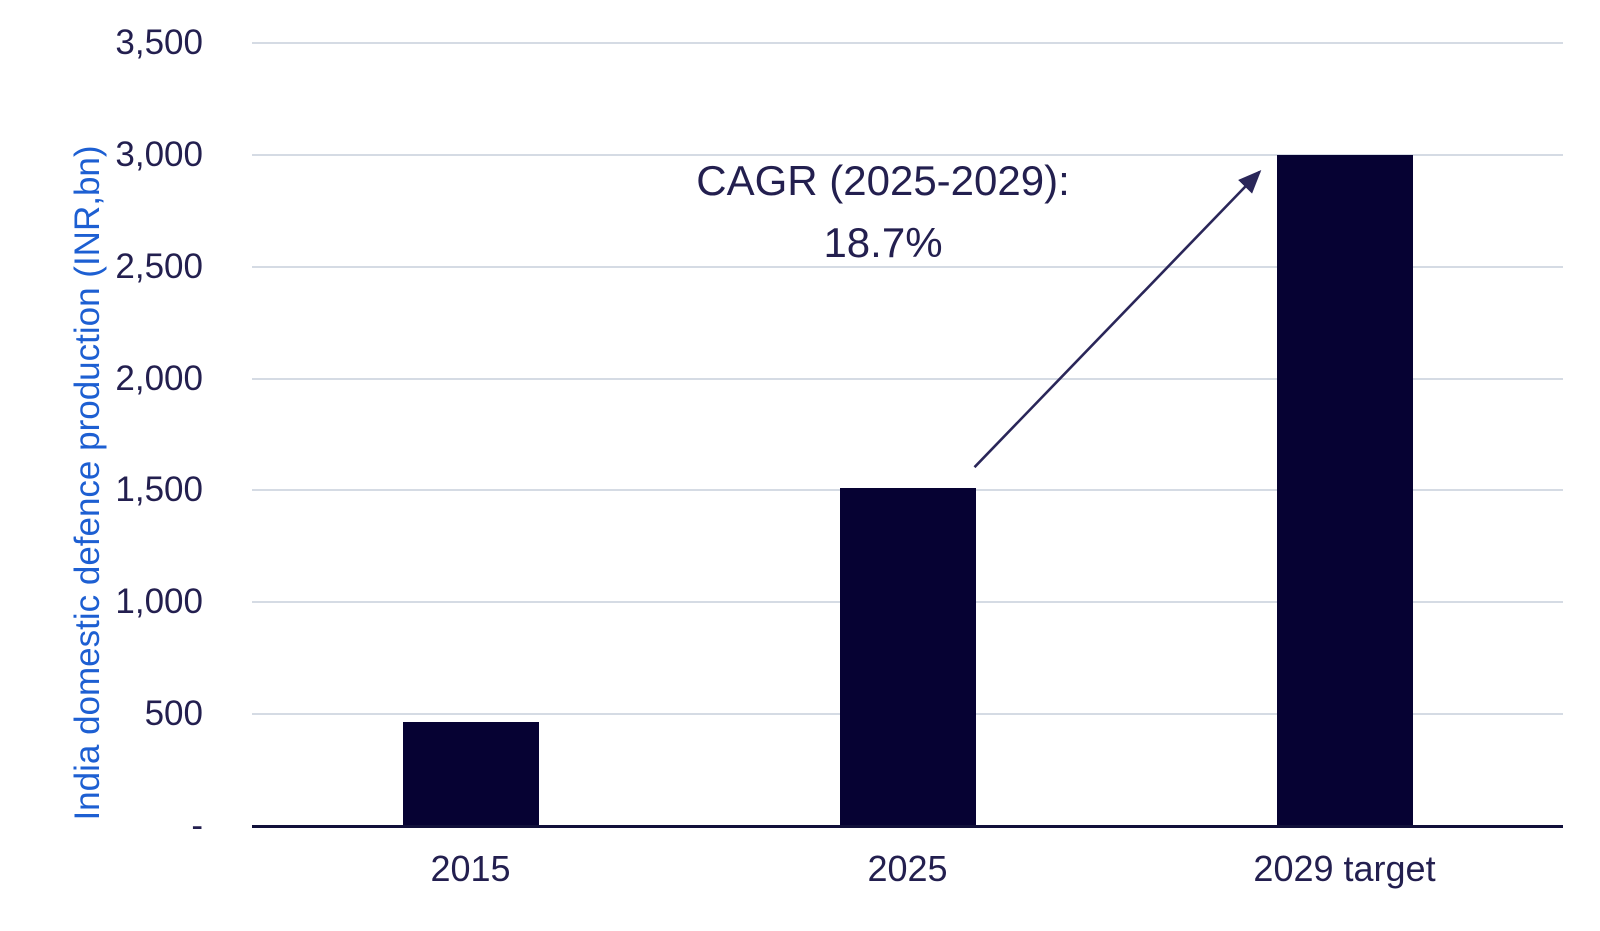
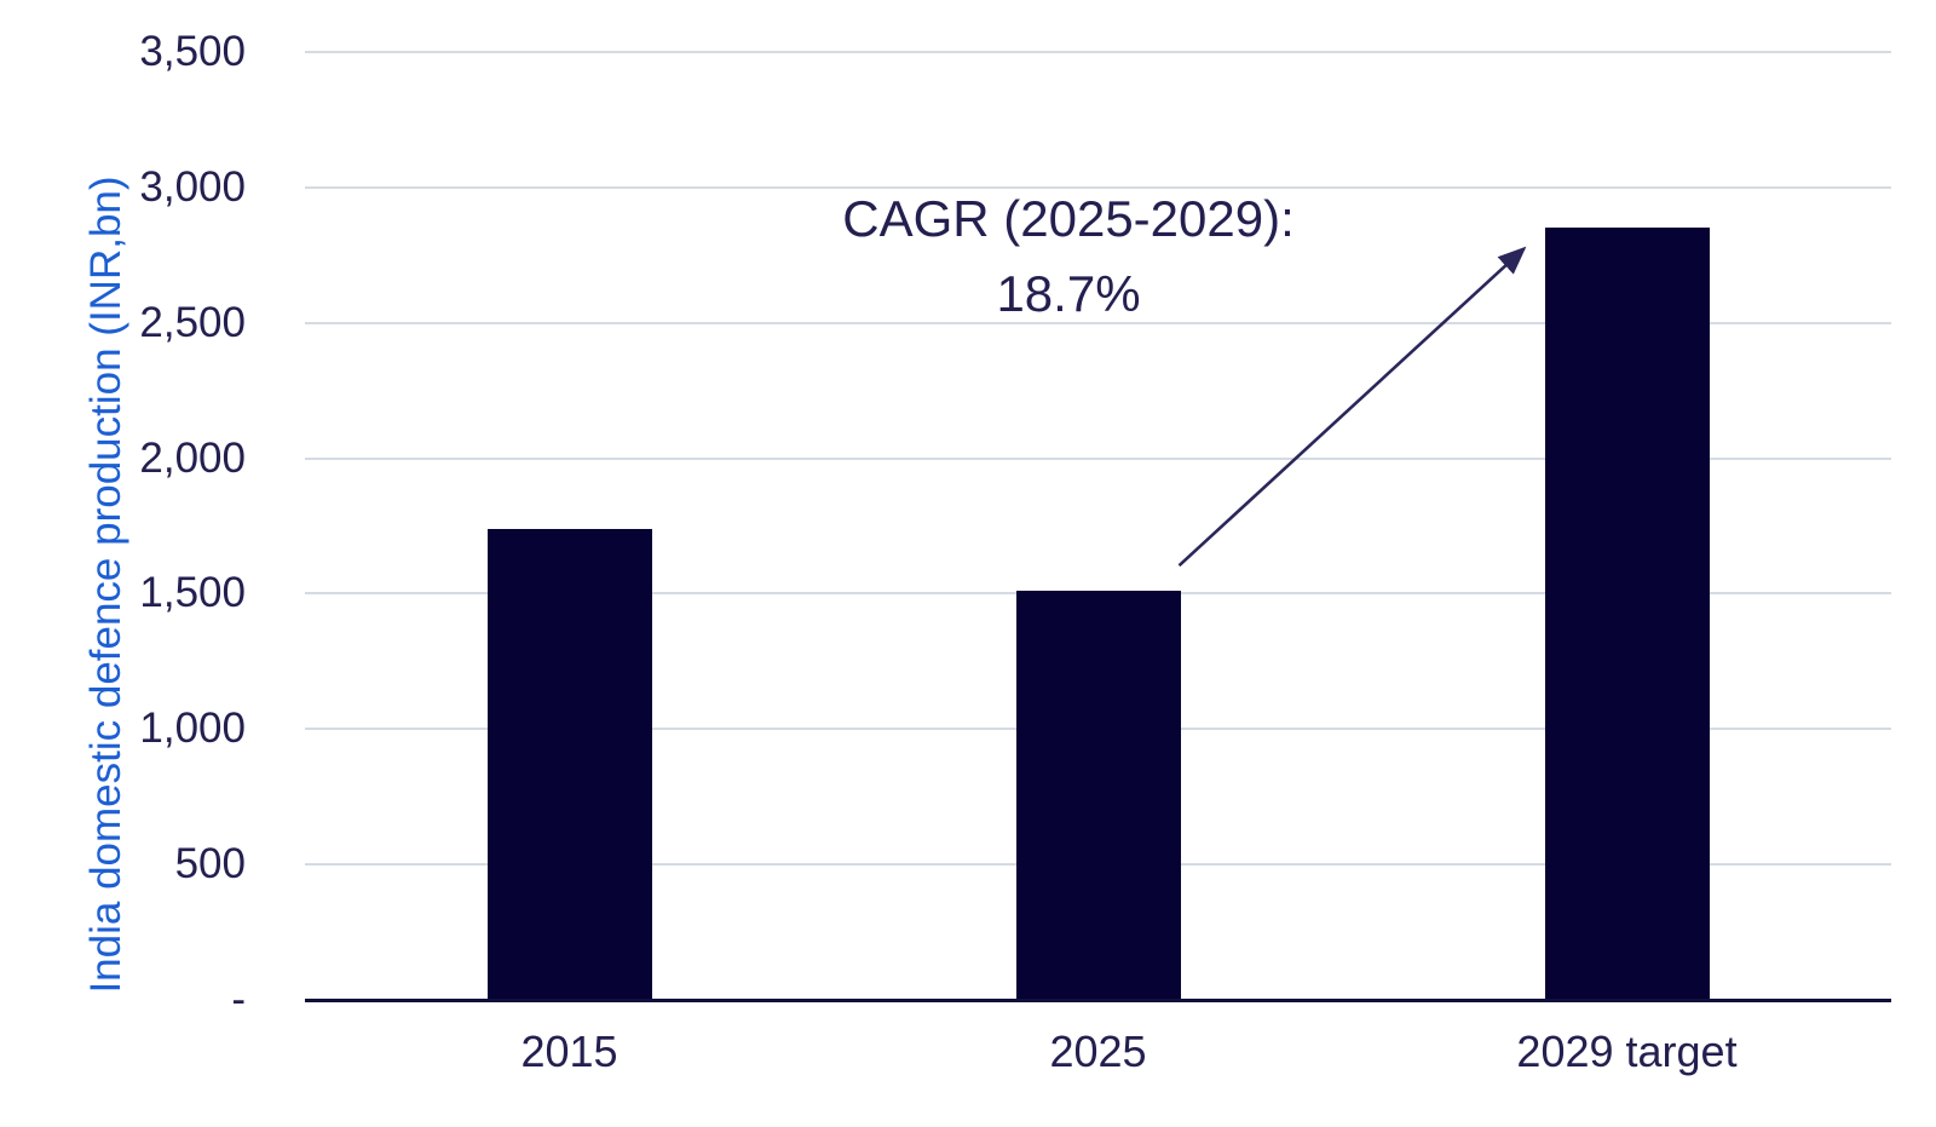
2015: 460 -> 1740
2029 target: 3000 -> 2850
